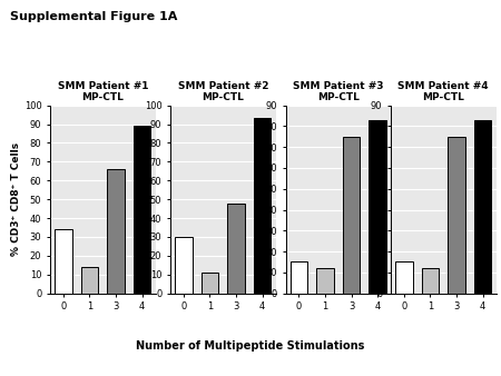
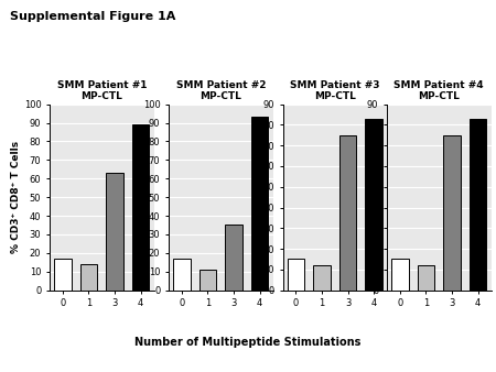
SMM Patient #1 MP-CTL/0: 34 -> 17
SMM Patient #1 MP-CTL/3: 66 -> 63
SMM Patient #2 MP-CTL/0: 30 -> 17
SMM Patient #2 MP-CTL/3: 48 -> 35
